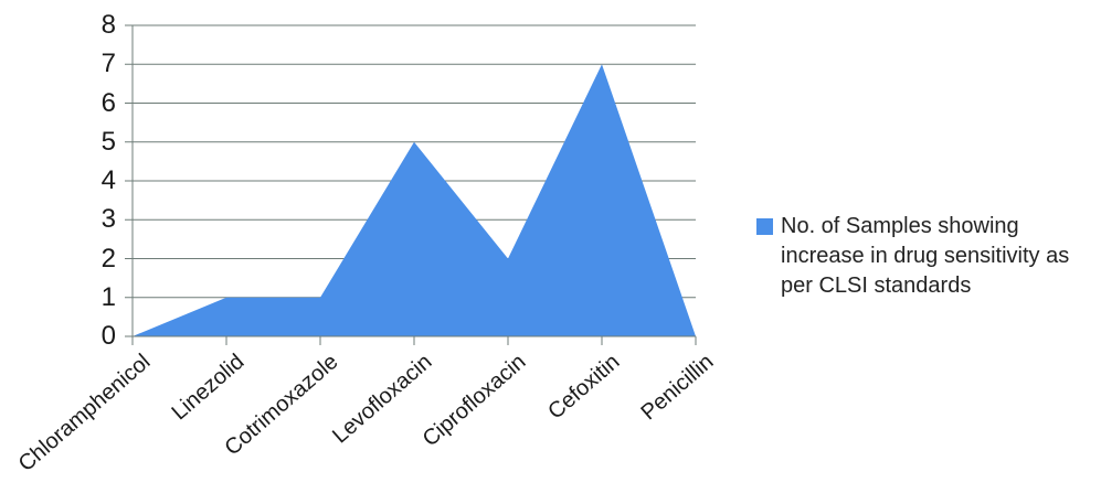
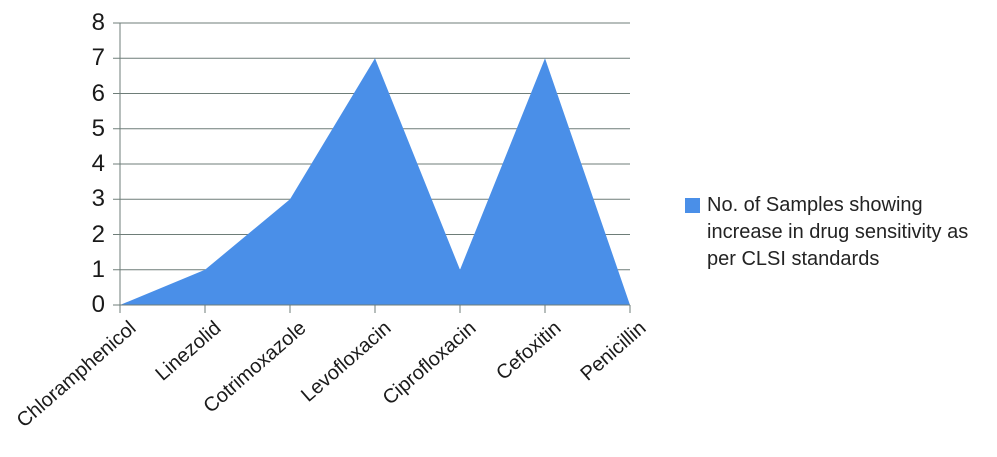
Cotrimoxazole: 1 -> 3
Levofloxacin: 5 -> 7
Ciprofloxacin: 2 -> 1
